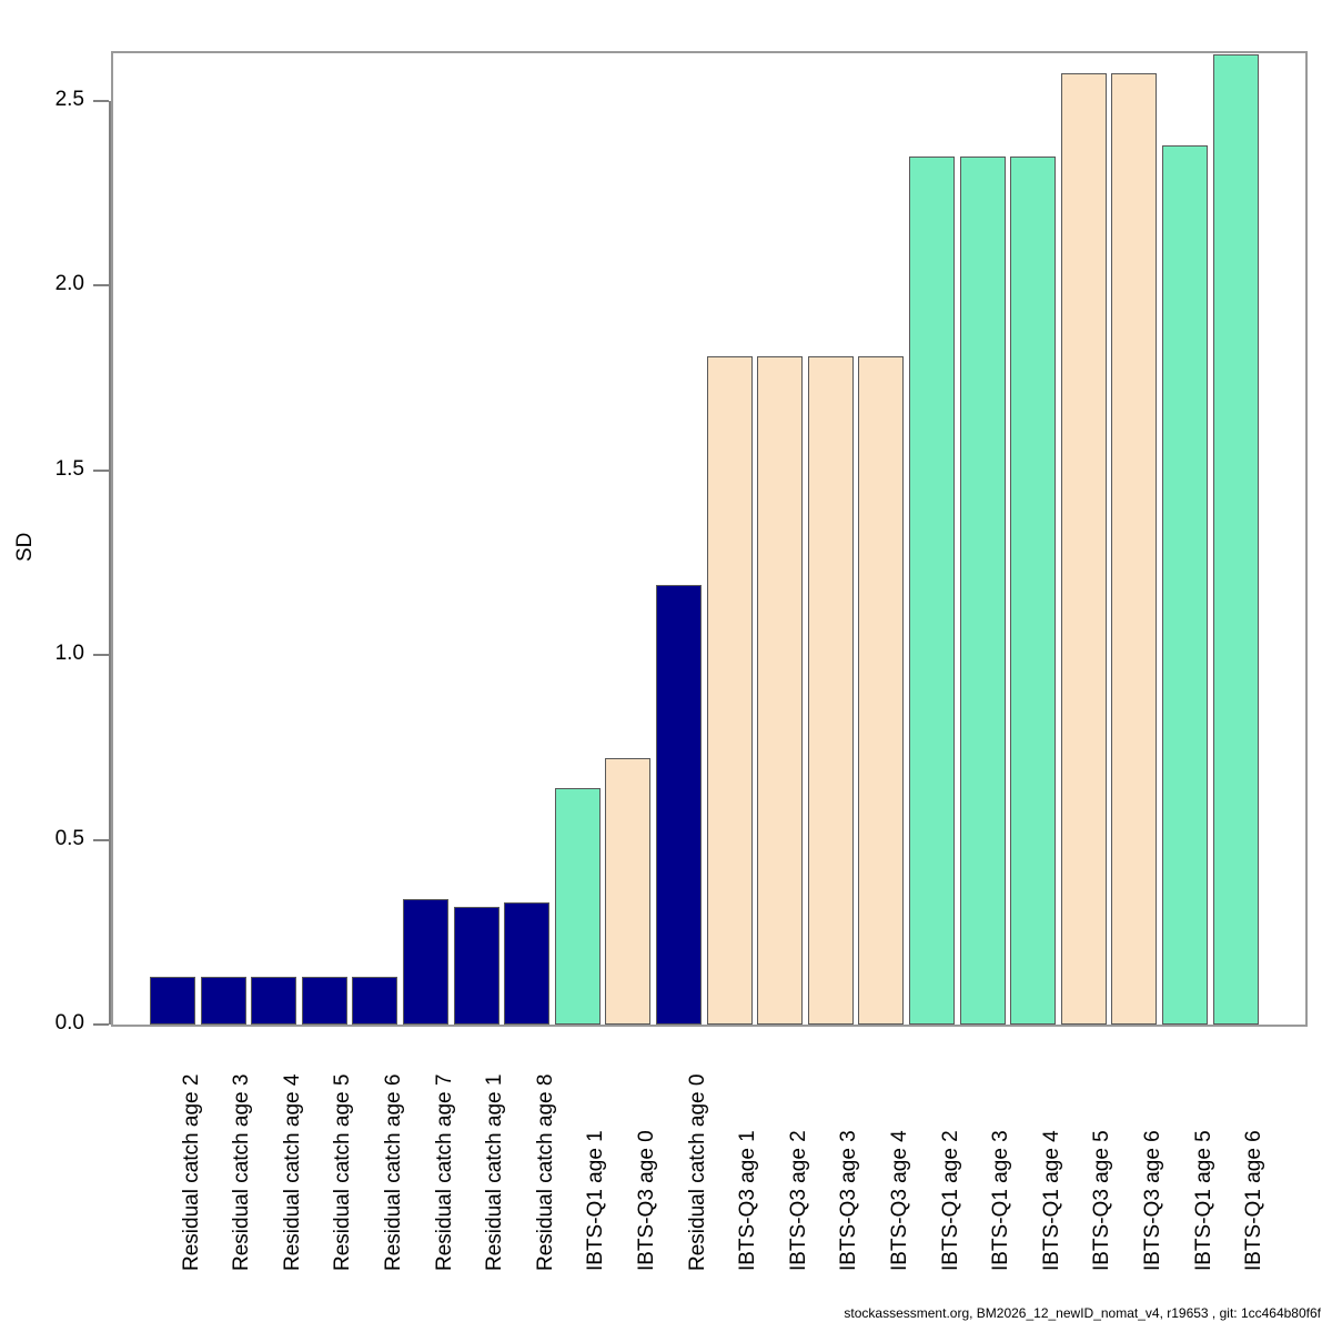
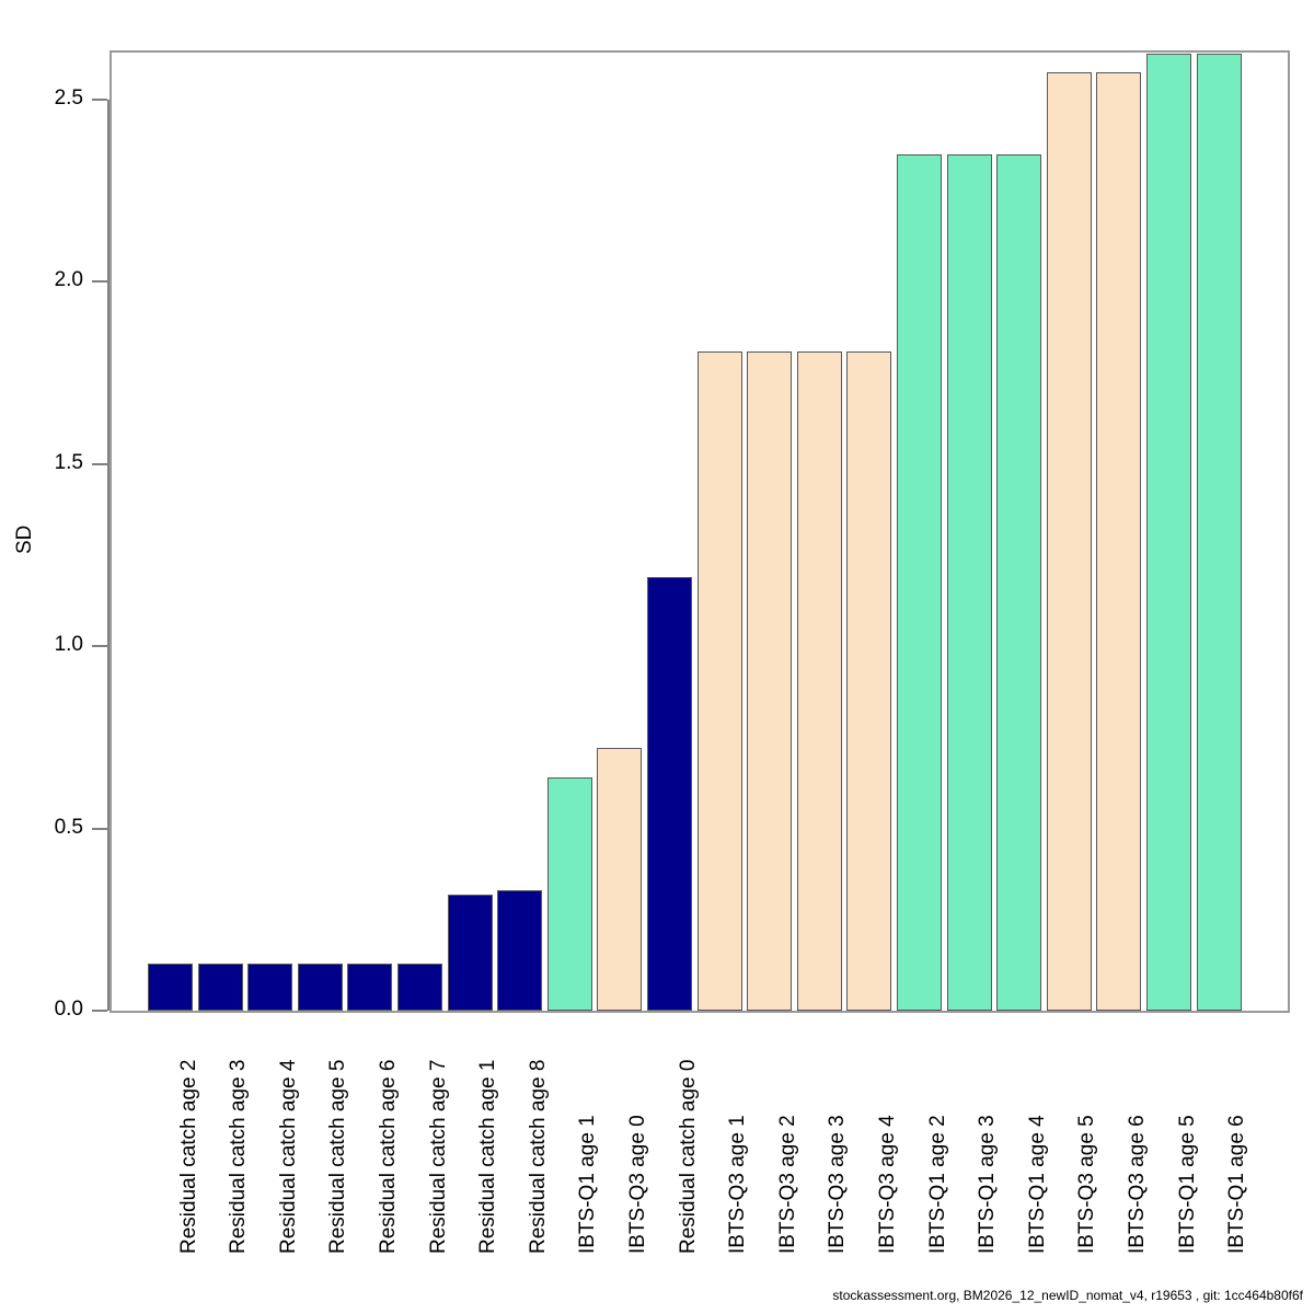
Residual catch age 7: 0.34 -> 0.13
IBTS-Q1 age 5: 2.38 -> 2.62
